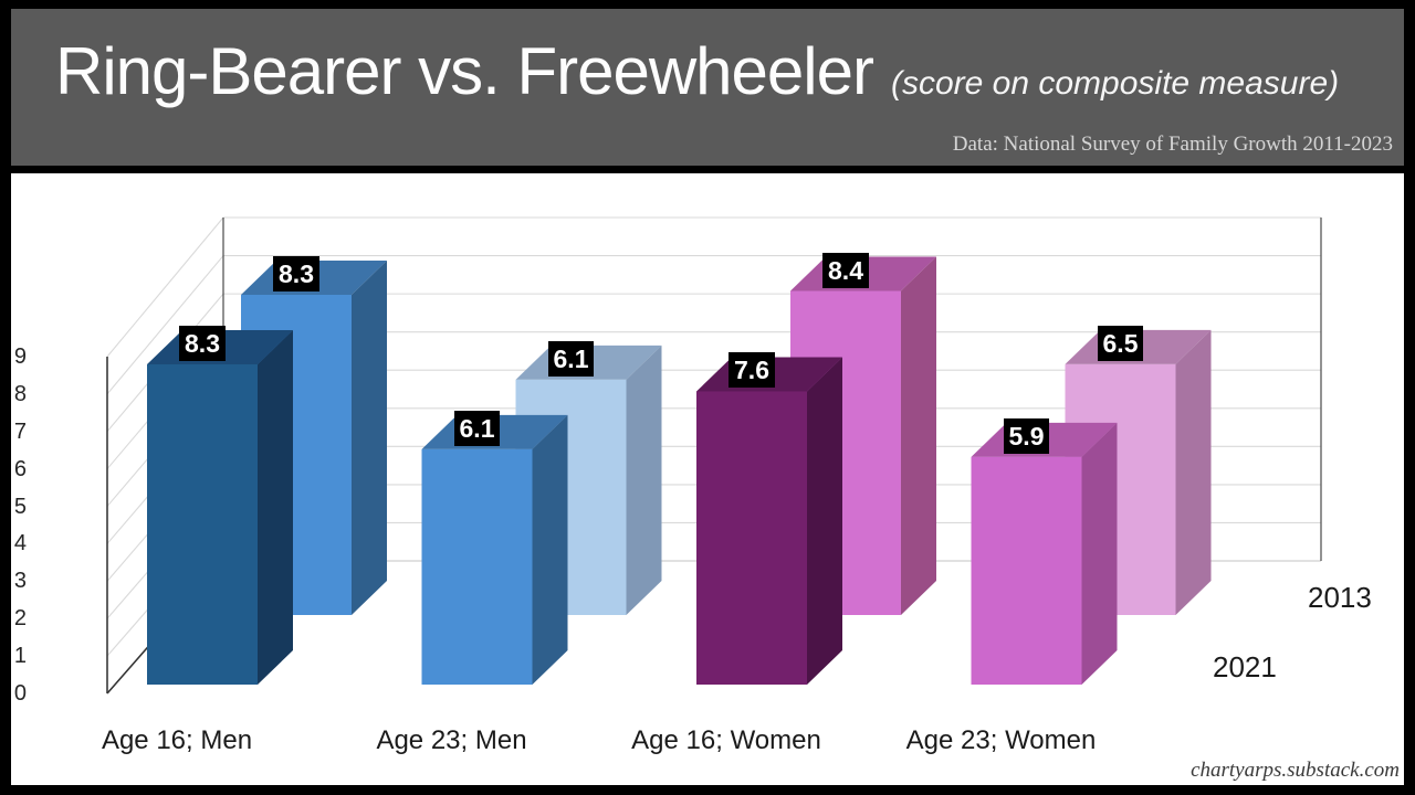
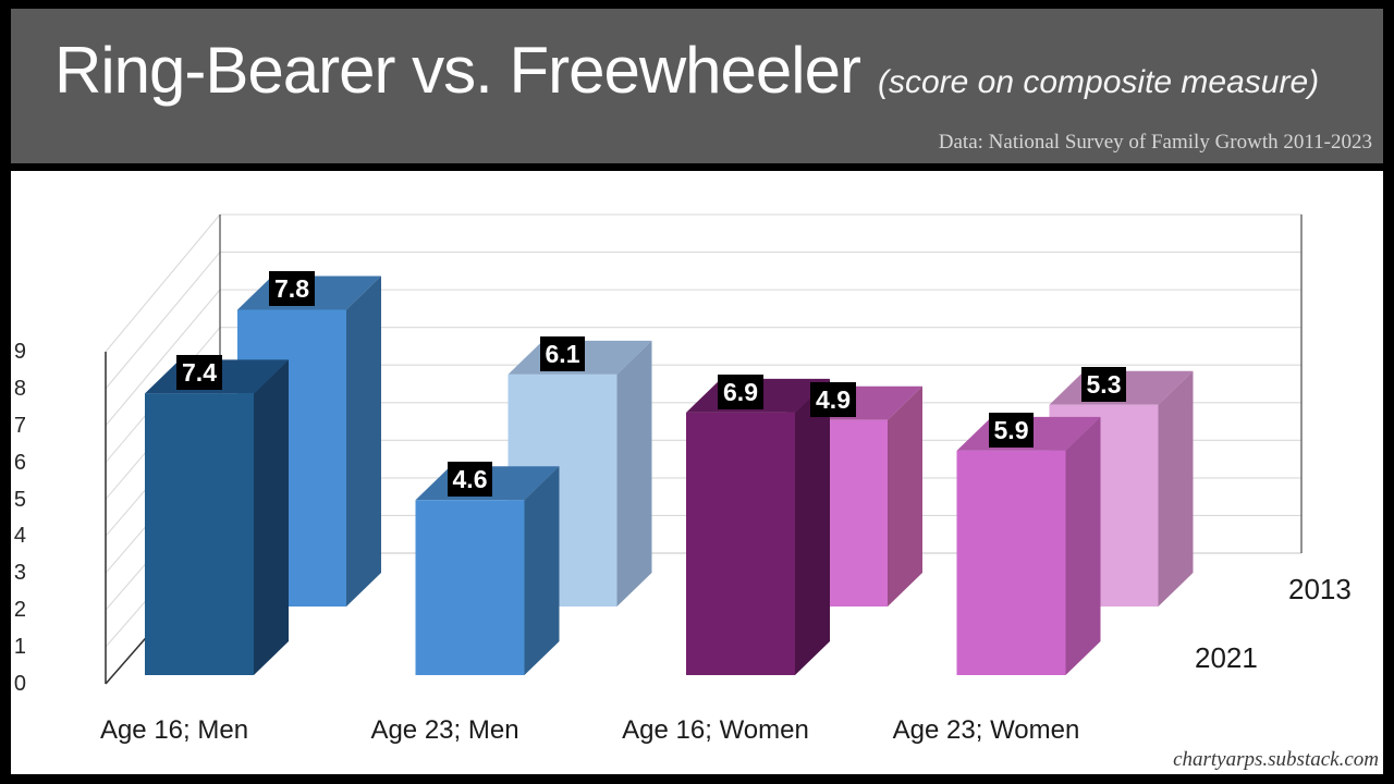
2013/Age 16; Men: 8.3 -> 7.8
2021/Age 16; Men: 8.3 -> 7.4
2021/Age 23; Men: 6.1 -> 4.6
2013/Age 16; Women: 8.4 -> 4.9
2021/Age 16; Women: 7.6 -> 6.9
2013/Age 23; Women: 6.5 -> 5.3
